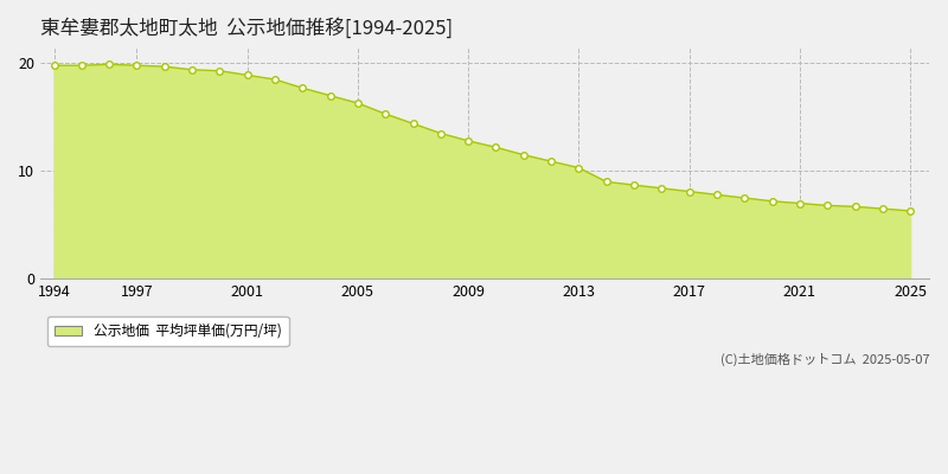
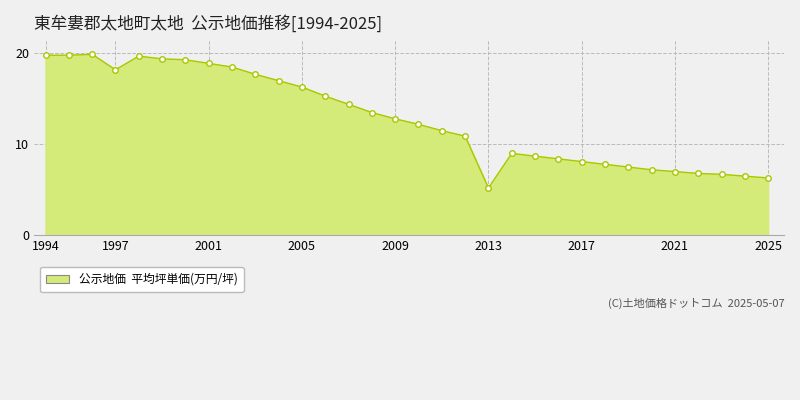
1997: 19.8 -> 18.2
2013: 10.3 -> 5.2
